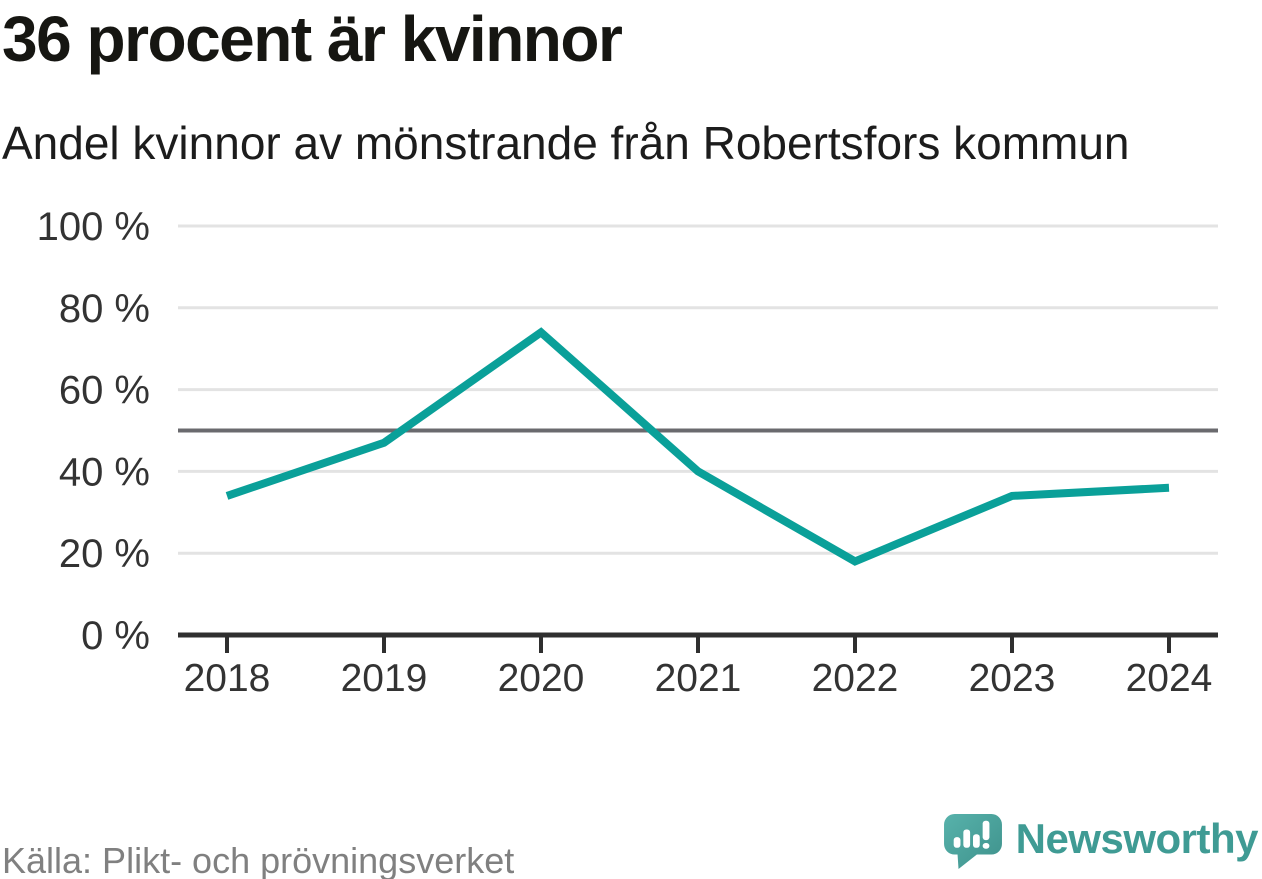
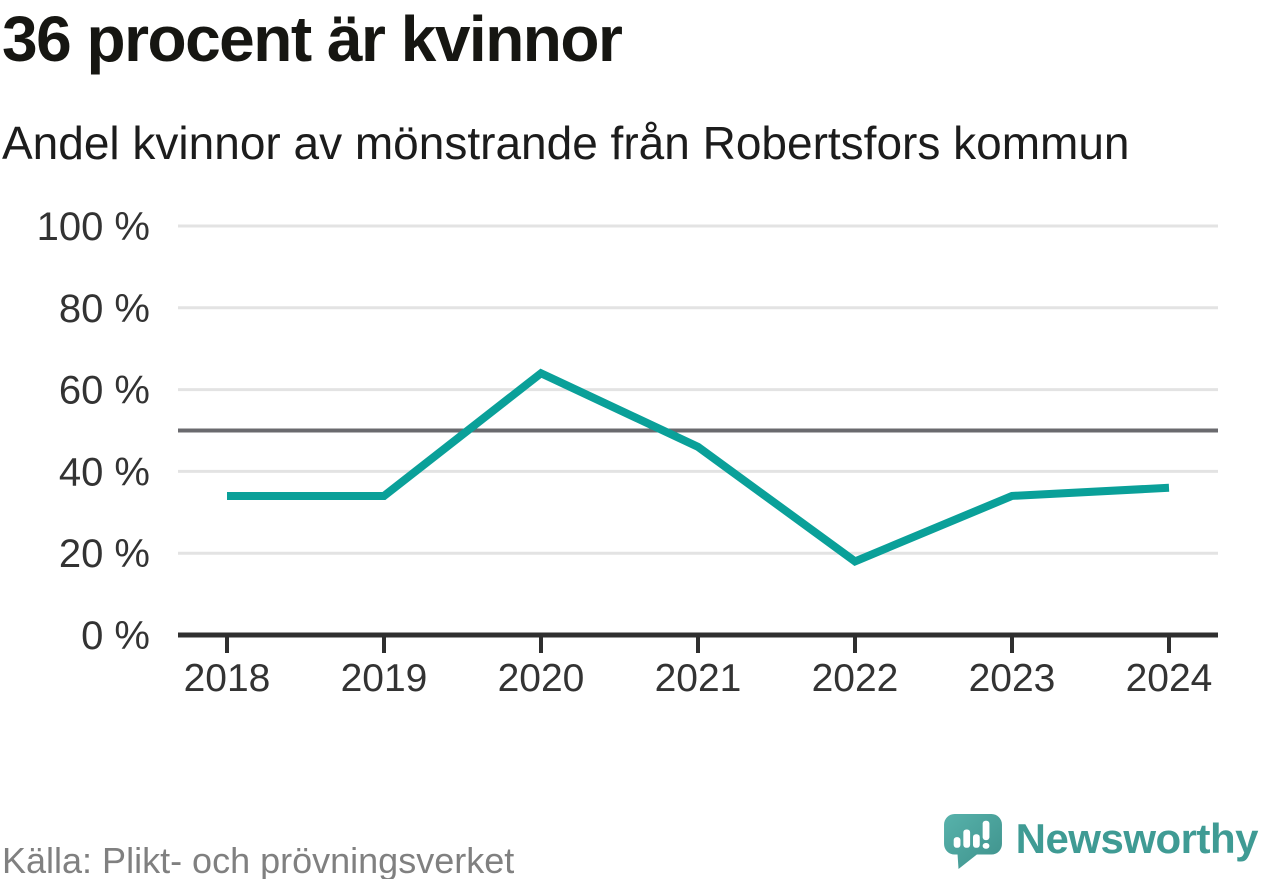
2019: 47% -> 34%
2020: 74% -> 64%
2021: 40% -> 46%
